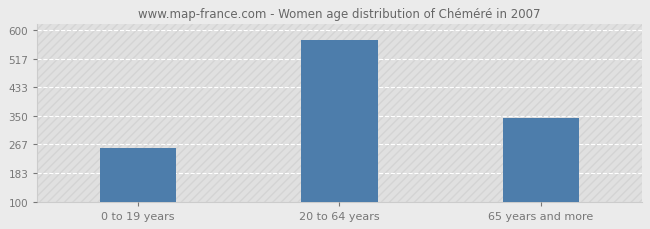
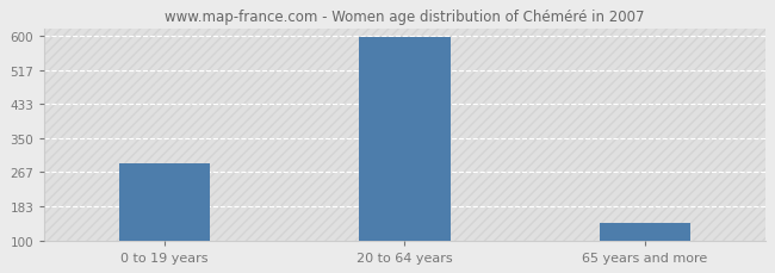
0 to 19 years: 255 -> 287
20 to 64 years: 570 -> 597
65 years and more: 345 -> 143
